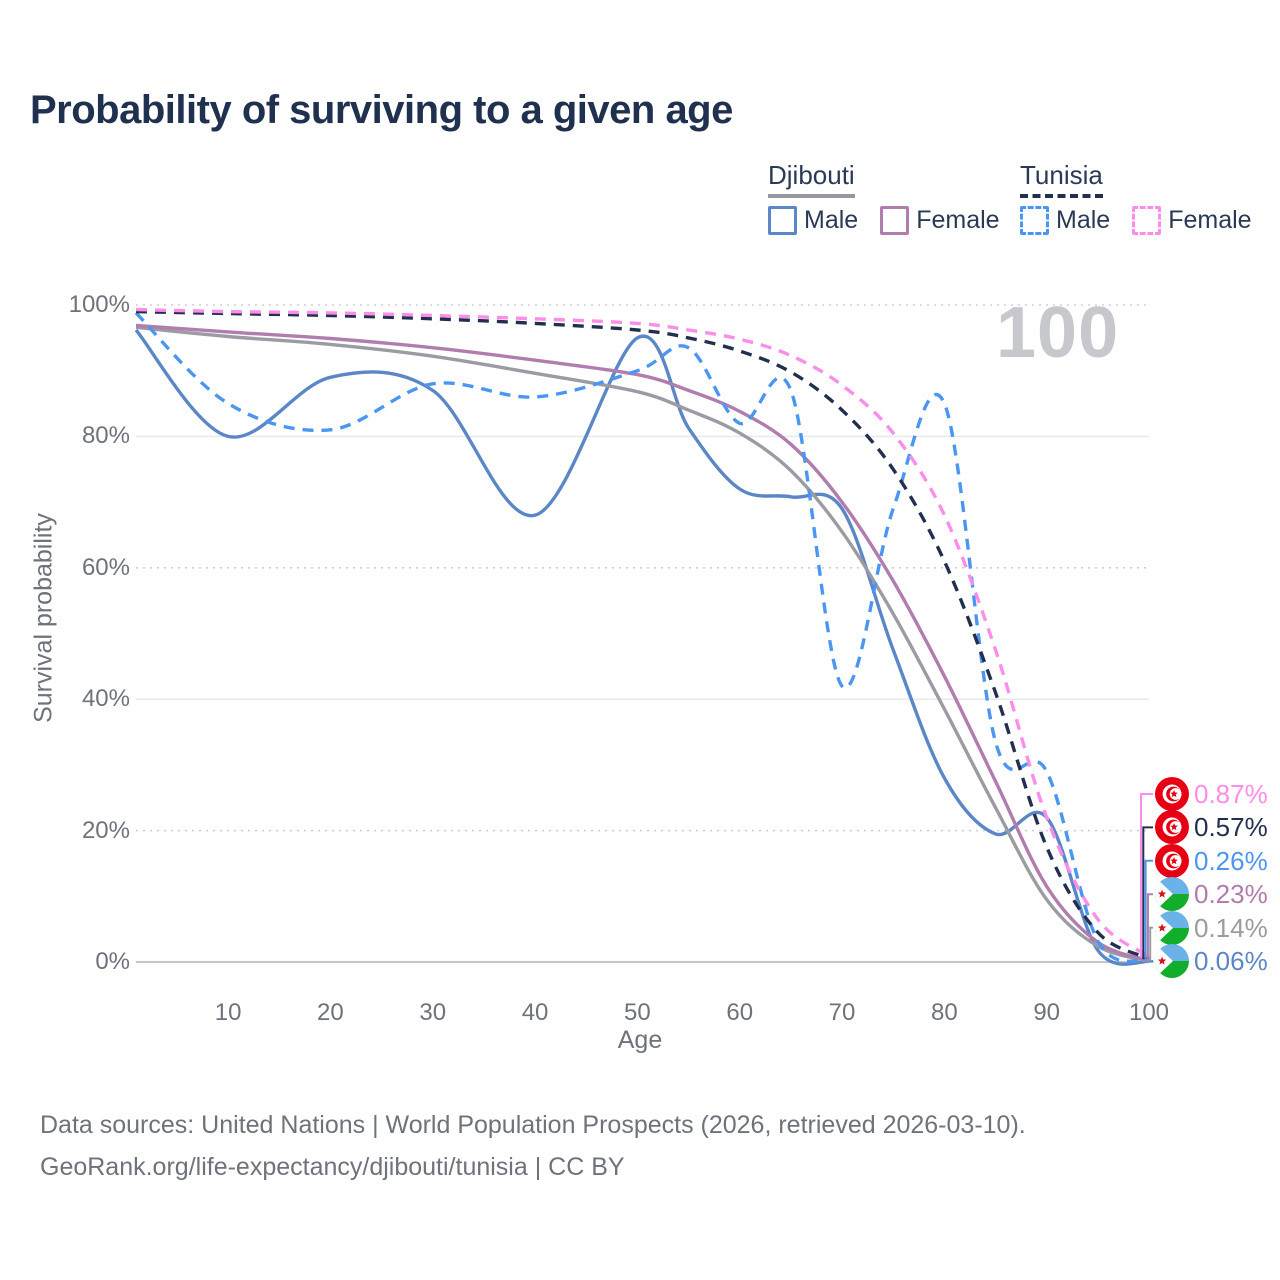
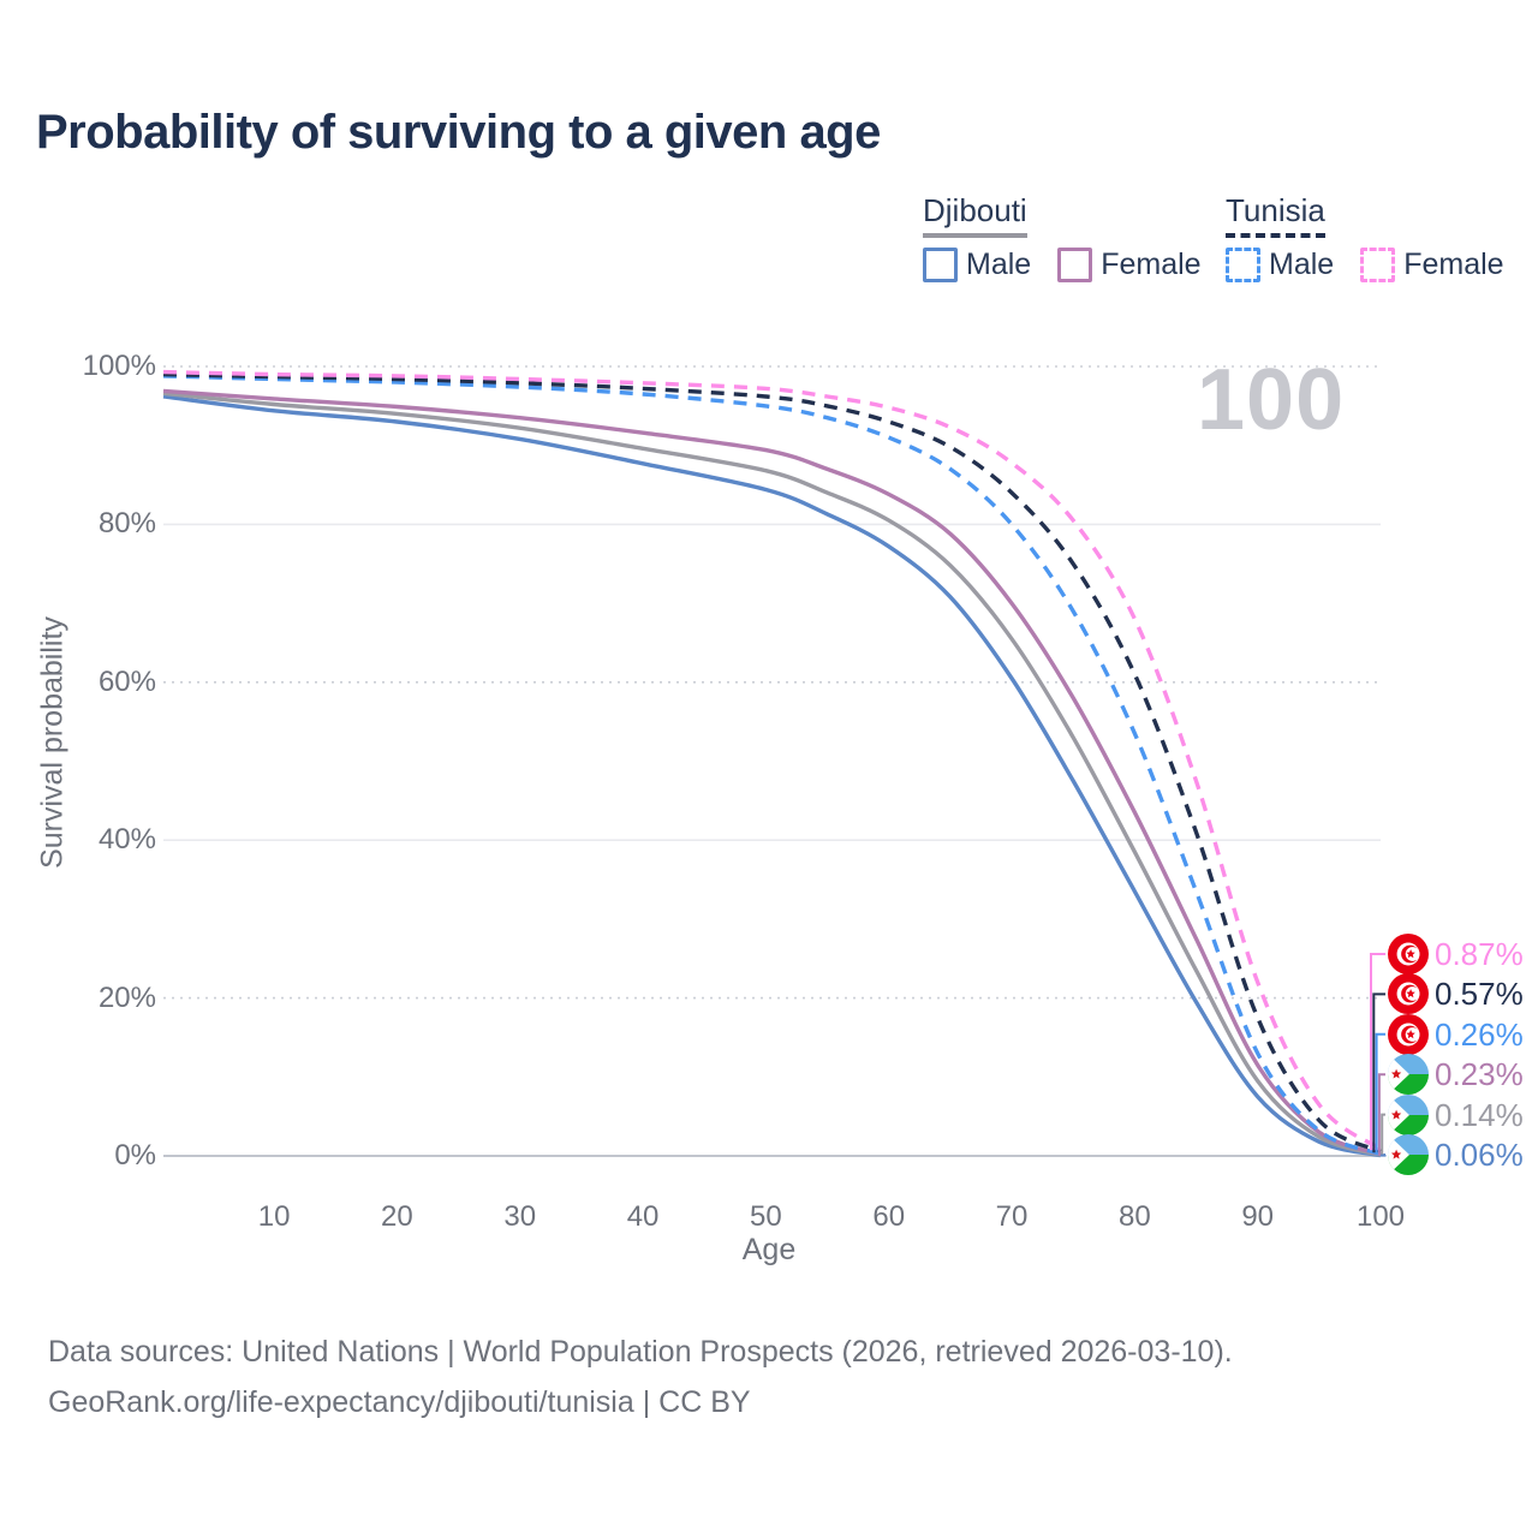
Tunisia Male/10: 85% -> 98%
Djibouti Male/10: 80% -> 94%
Tunisia Male/20: 81% -> 98%
Djibouti Male/20: 89% -> 93%
Tunisia Male/30: 88% -> 97%
Djibouti Male/30: 87% -> 91%
Tunisia Male/40: 86% -> 96%
Djibouti Male/40: 68% -> 88%
Tunisia Male/50: 90% -> 95%
Djibouti Male/50: 95% -> 84%
Tunisia Male/60: 82% -> 91%
Djibouti Male/60: 72% -> 77%
Tunisia Male/70: 42% -> 80%
Djibouti Male/70: 69% -> 60%
Tunisia Male/80: 85% -> 54%
Djibouti Male/80: 28% -> 34%
Tunisia Male/90: 29% -> 13%
Djibouti Male/90: 22% -> 8%
